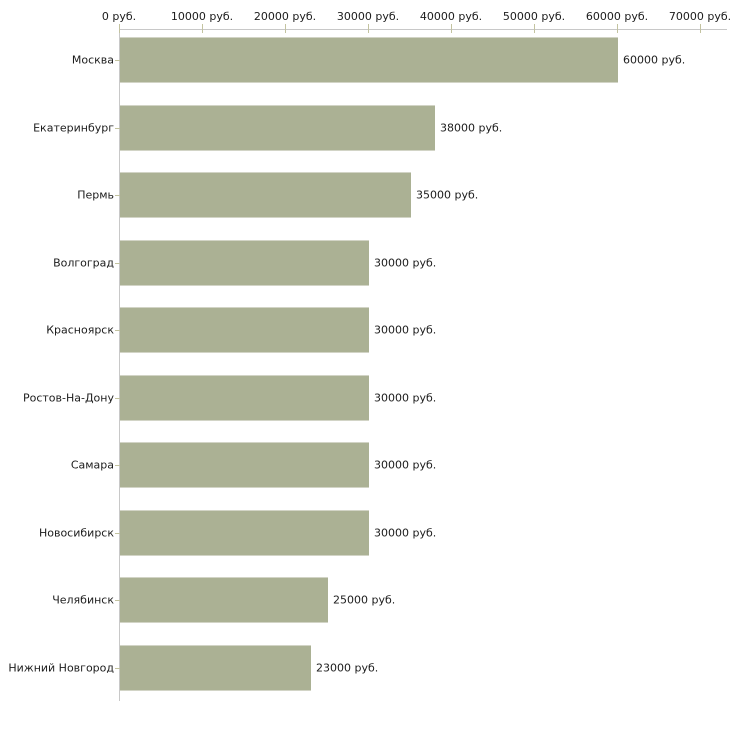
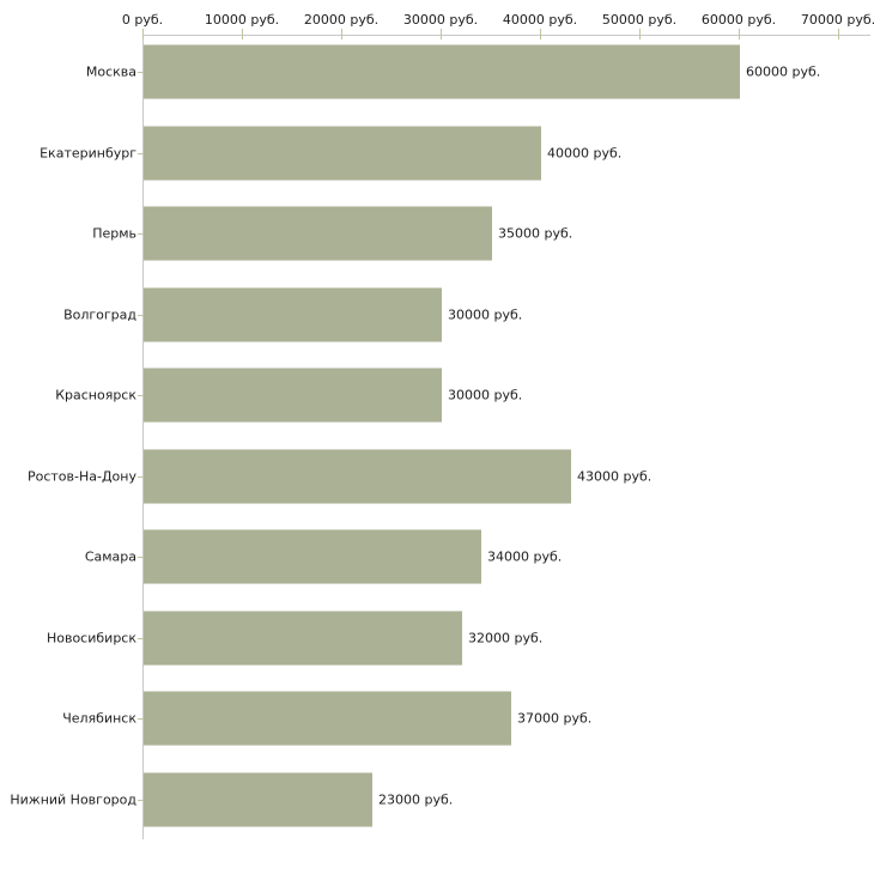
Екатеринбург: 38000 -> 40000
Ростов-На-Дону: 30000 -> 43000
Самара: 30000 -> 34000
Новосибирск: 30000 -> 32000
Челябинск: 25000 -> 37000
